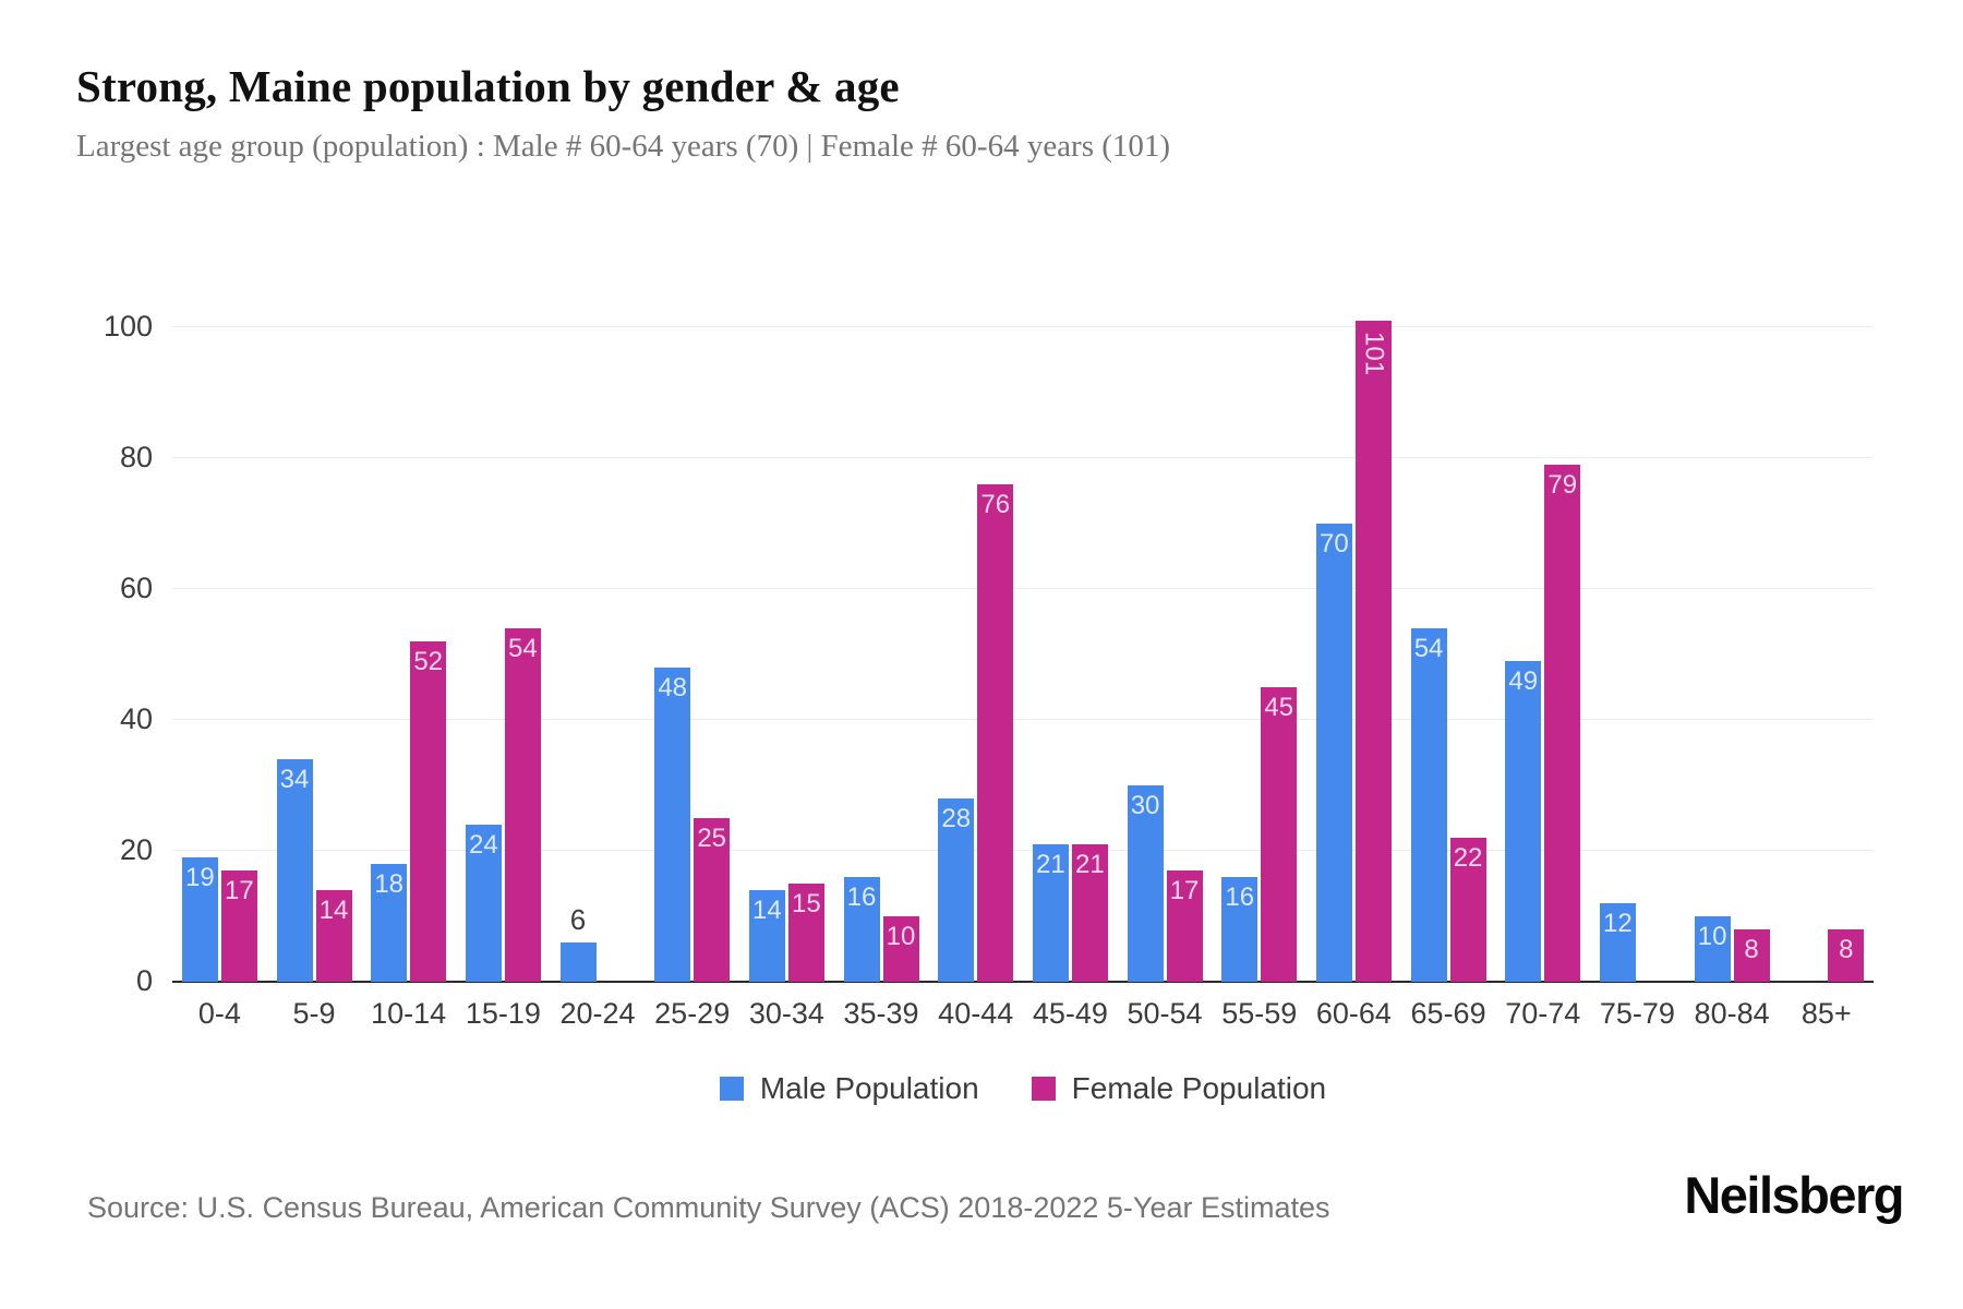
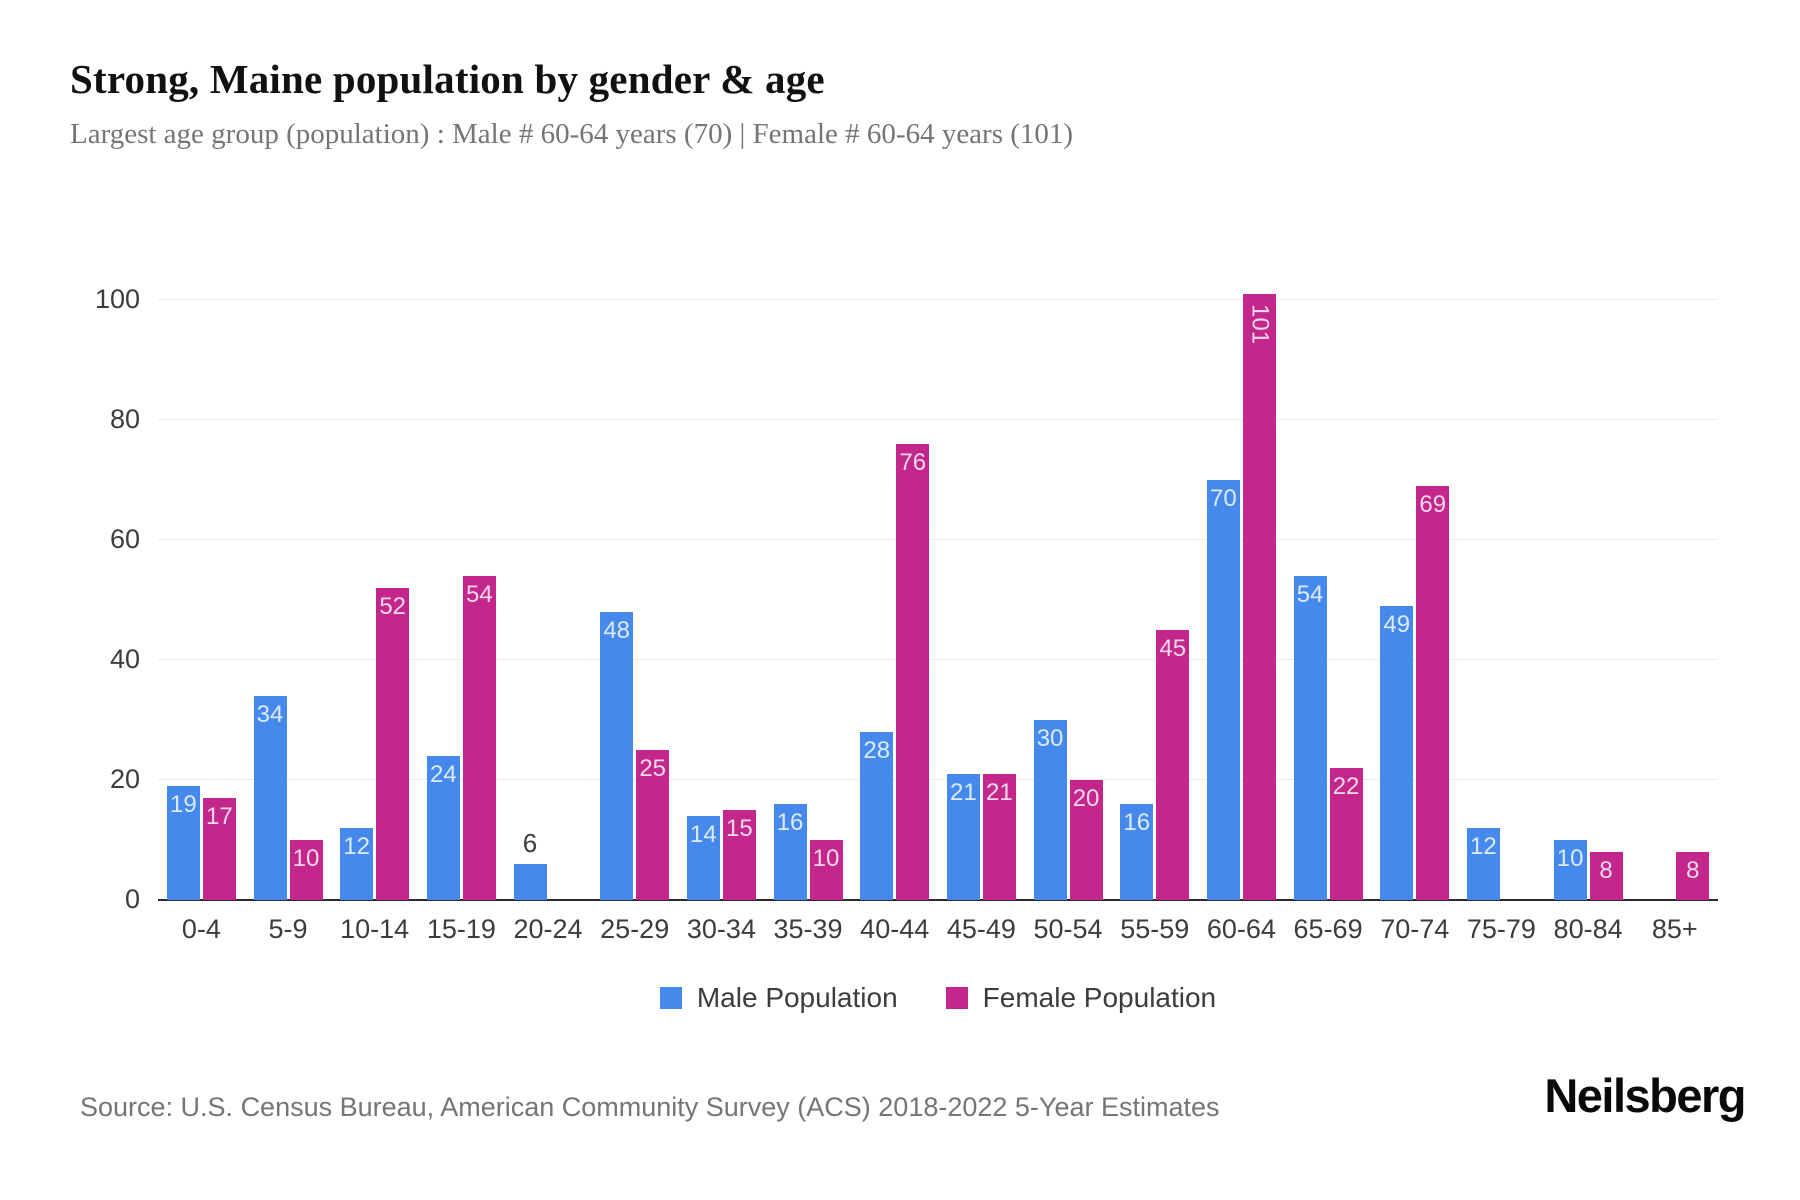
Female Population/5-9: 14 -> 10
Male Population/10-14: 18 -> 12
Female Population/50-54: 17 -> 20
Female Population/70-74: 79 -> 69
